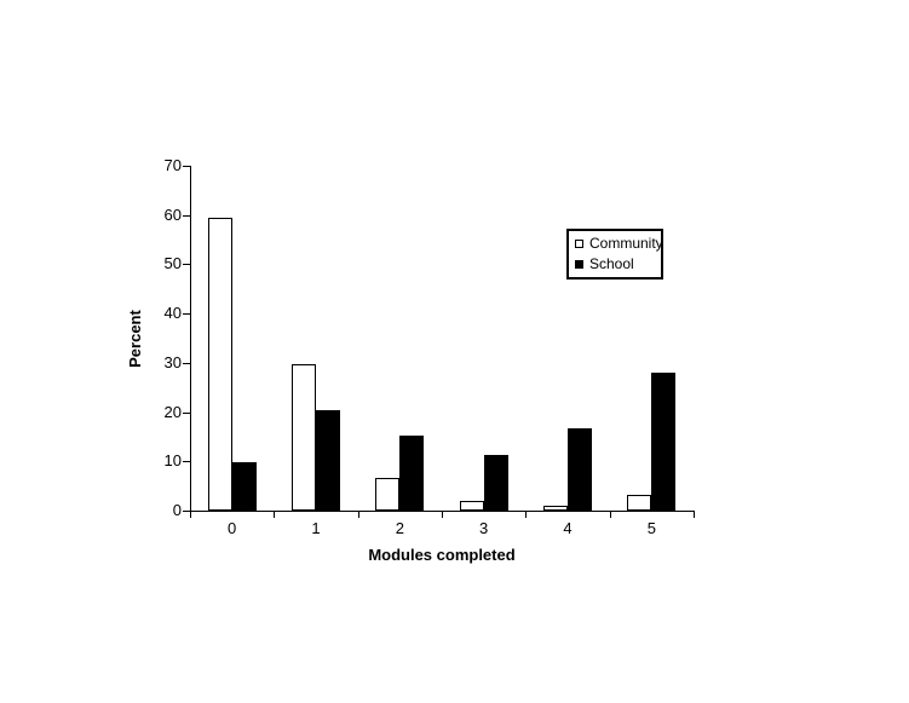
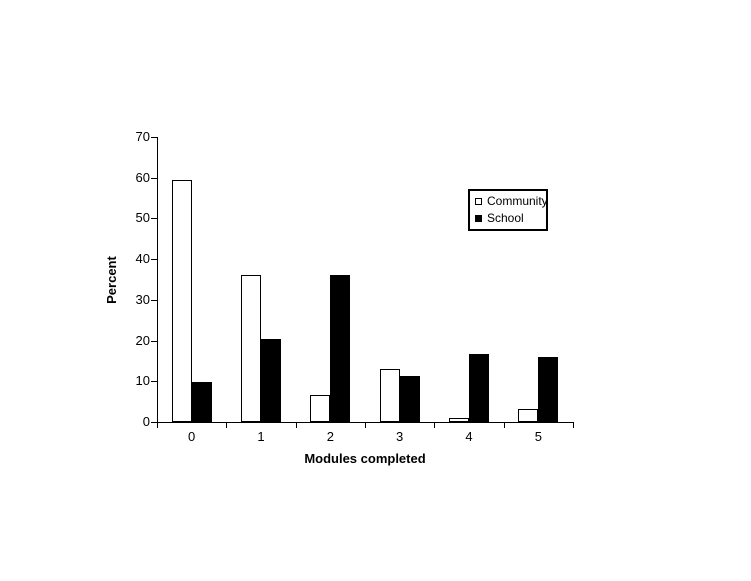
Community/1: 30 -> 36
School/2: 15 -> 36
Community/3: 2 -> 13
School/5: 28 -> 16
